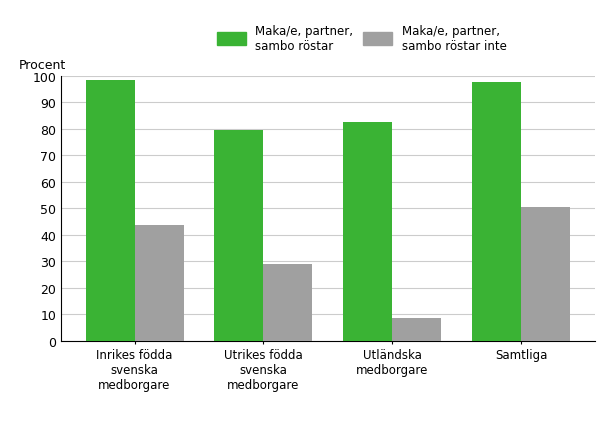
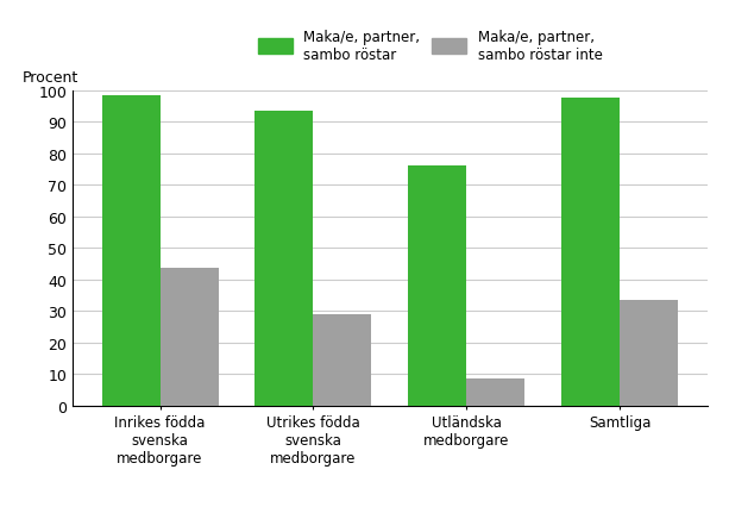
Maka/e, partner, sambo röstar/Utrikes födda svenska medborgare: 79.5 -> 93.5
Maka/e, partner, sambo röstar/Utländska medborgare: 82.5 -> 76.0
Maka/e, partner, sambo röstar inte/Samtliga: 50.5 -> 33.5
